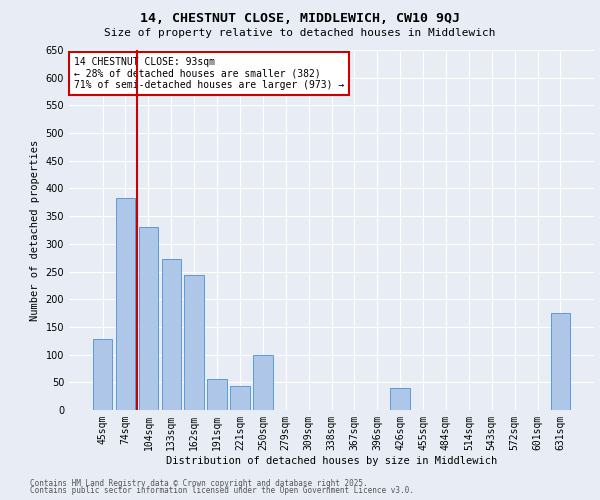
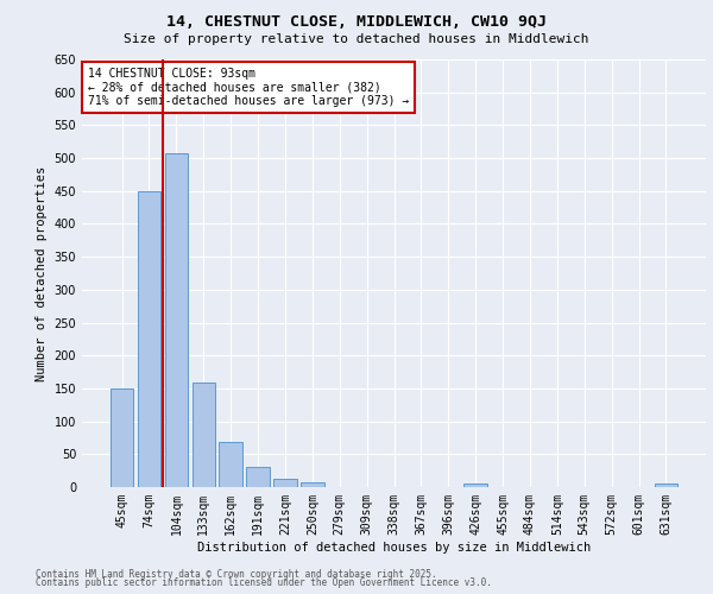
45sqm: 128 -> 150
74sqm: 382 -> 450
104sqm: 330 -> 507
133sqm: 272 -> 158
162sqm: 244 -> 68
191sqm: 56 -> 30
221sqm: 44 -> 13
250sqm: 100 -> 8
426sqm: 40 -> 5
631sqm: 176 -> 5
